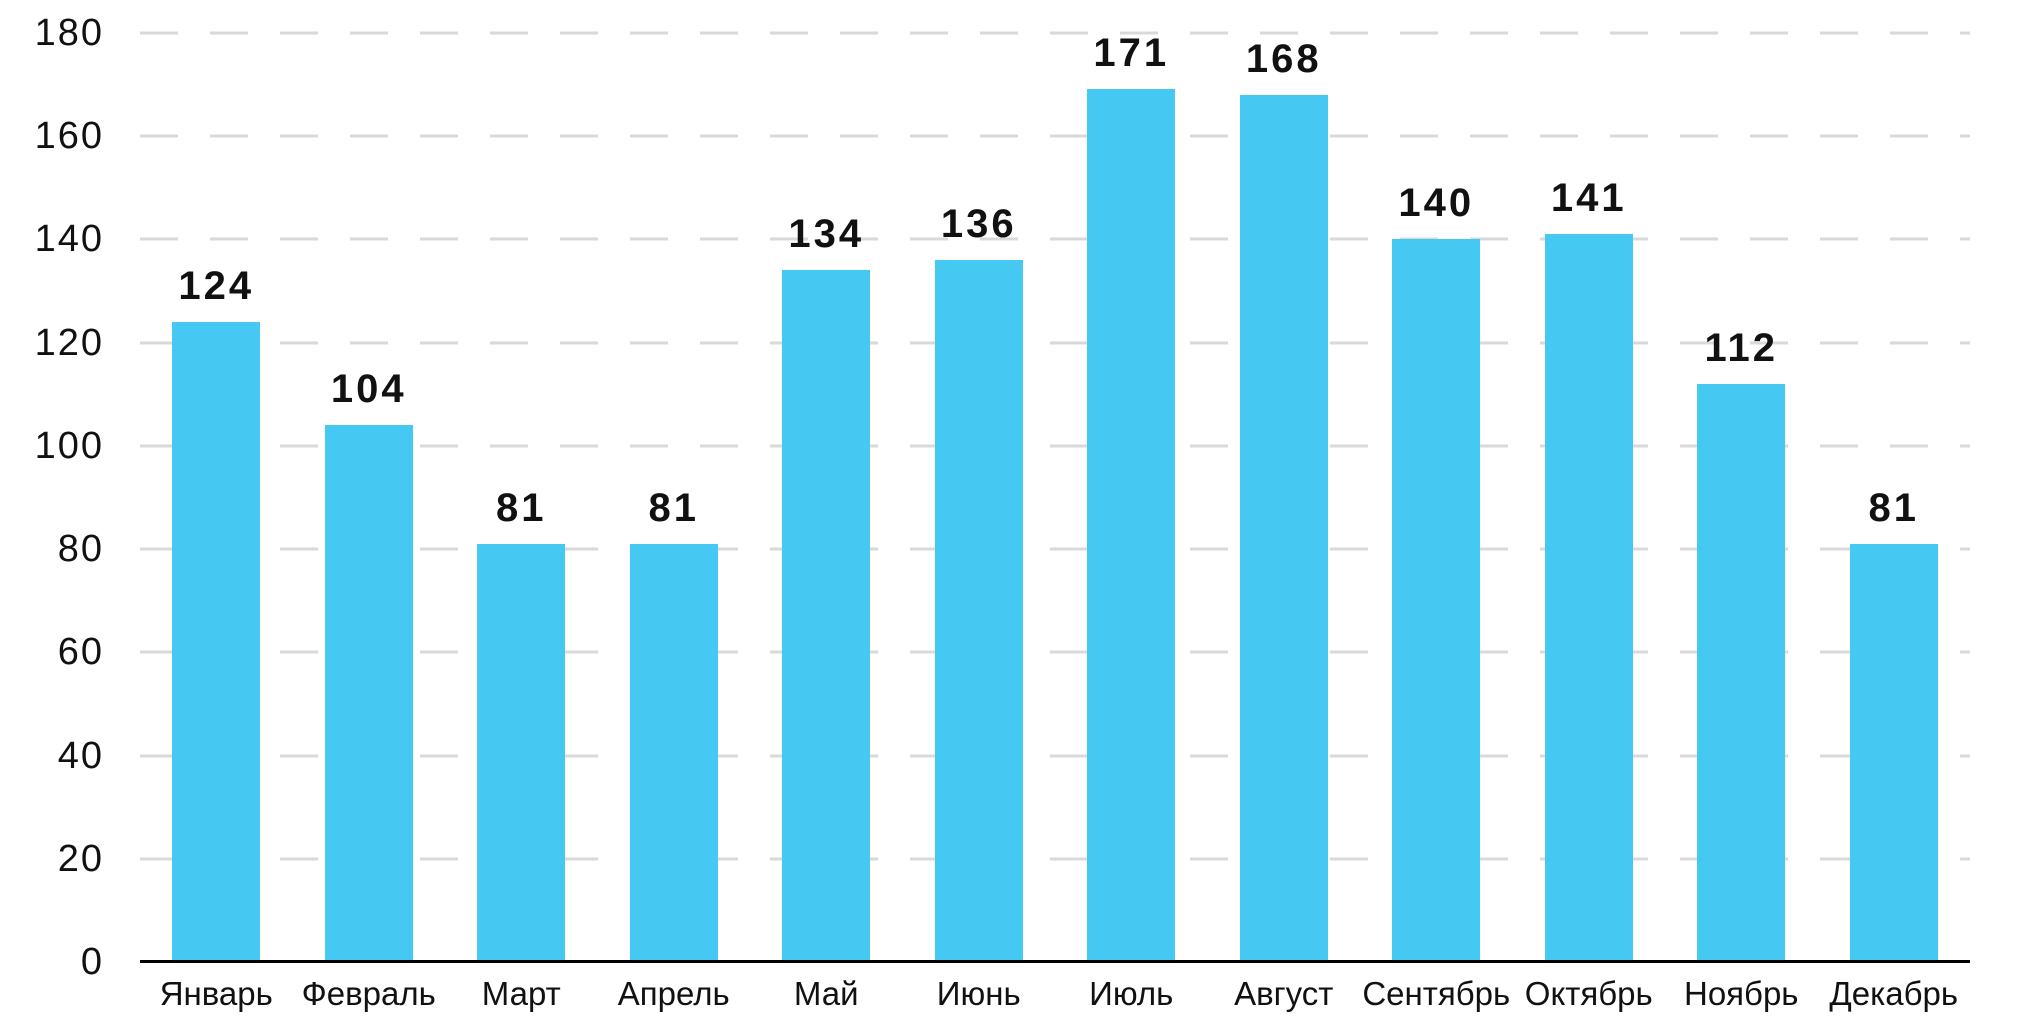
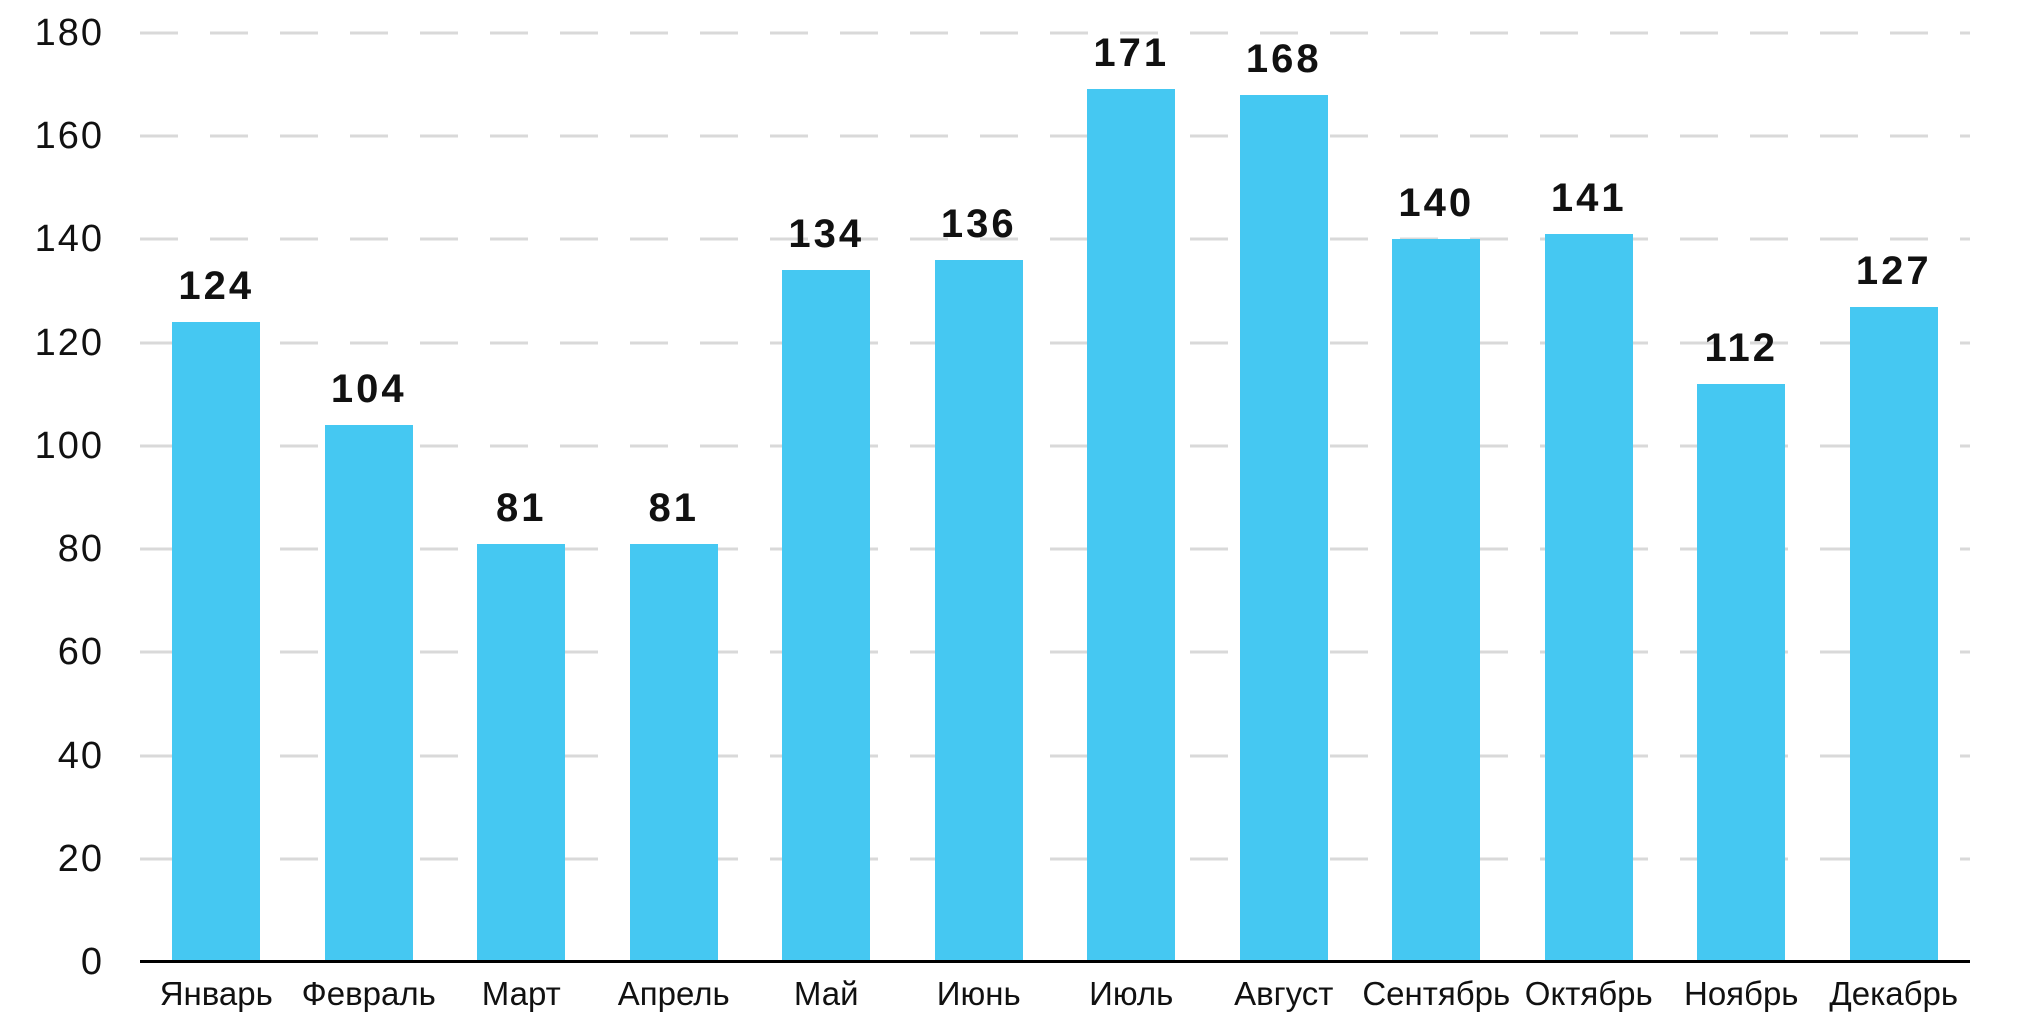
Декабрь: 81 -> 127
